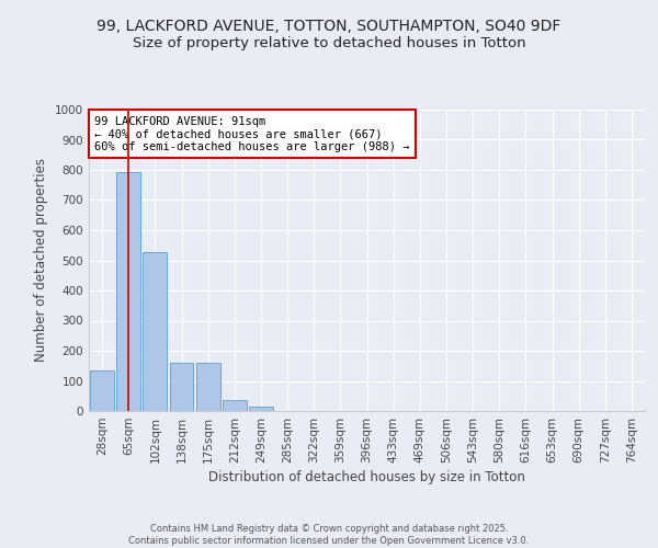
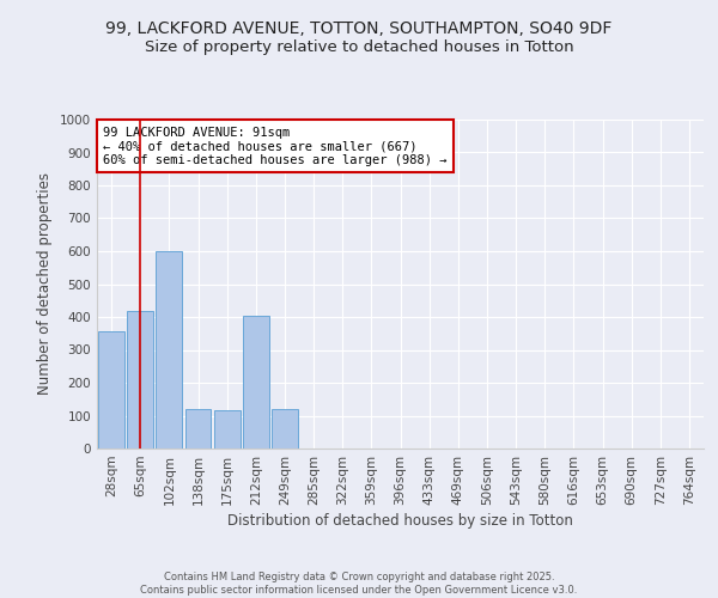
28sqm: 133 -> 355
65sqm: 793 -> 420
102sqm: 527 -> 600
138sqm: 160 -> 120
175sqm: 160 -> 115
212sqm: 38 -> 405
249sqm: 15 -> 120
